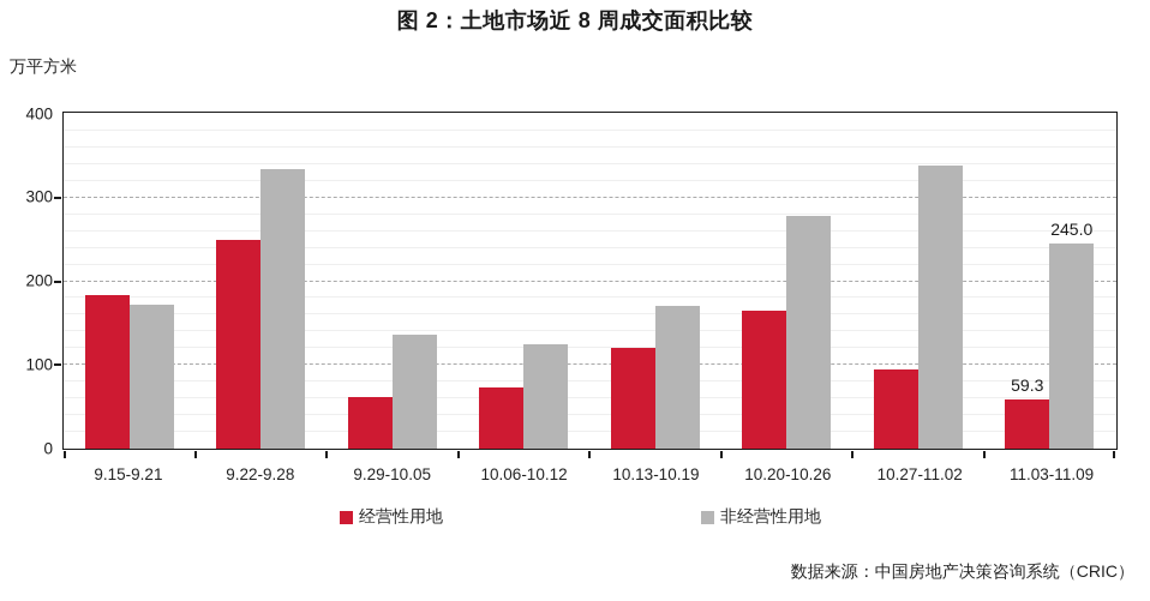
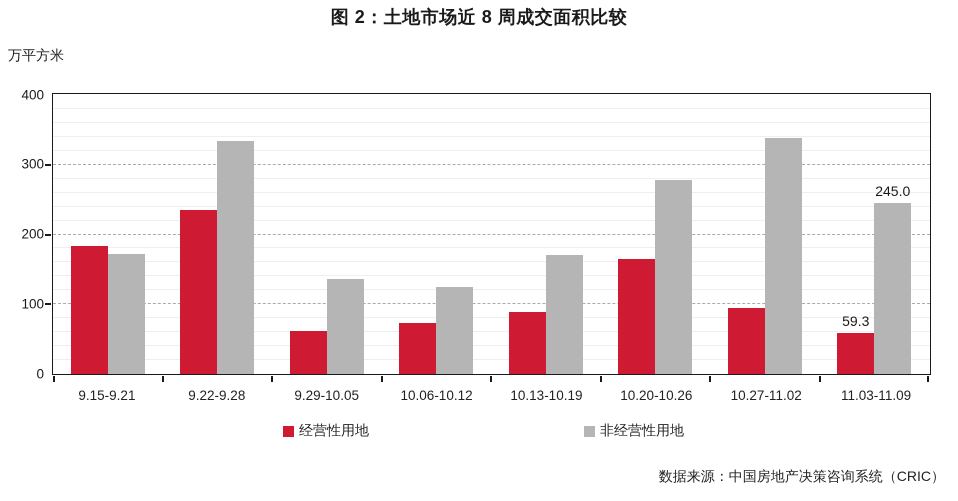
经营性用地/9.22-9.28: 250 -> 240
经营性用地/10.13-10.19: 120 -> 90
